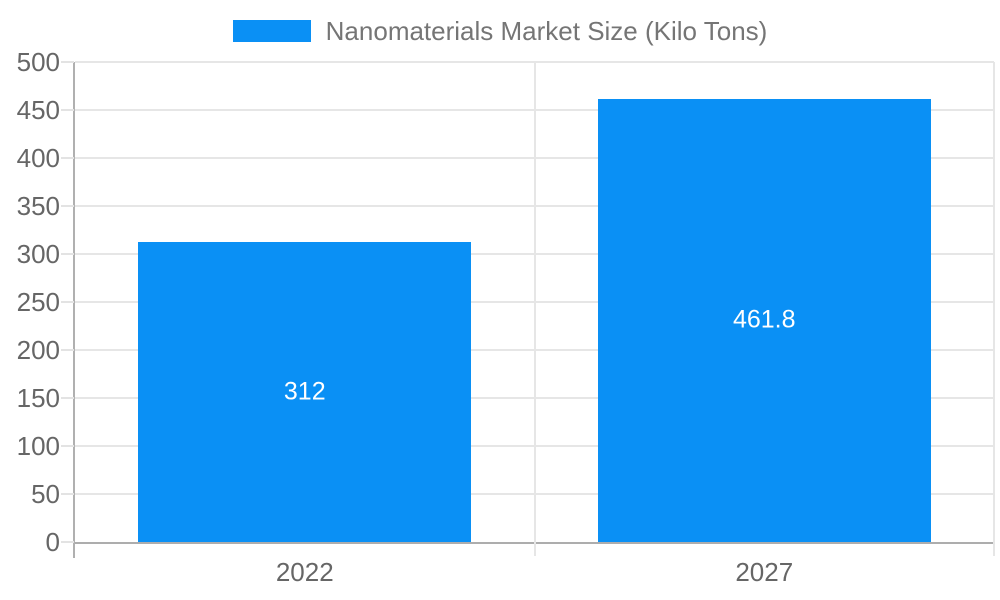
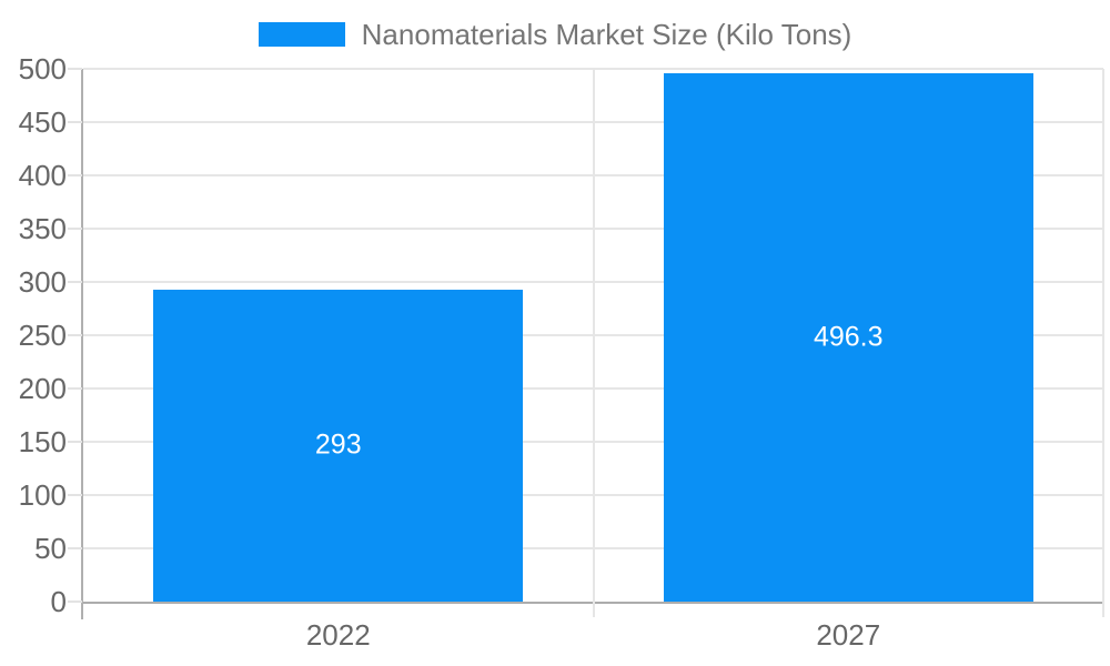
2022: 312 -> 293
2027: 461.8 -> 496.3
